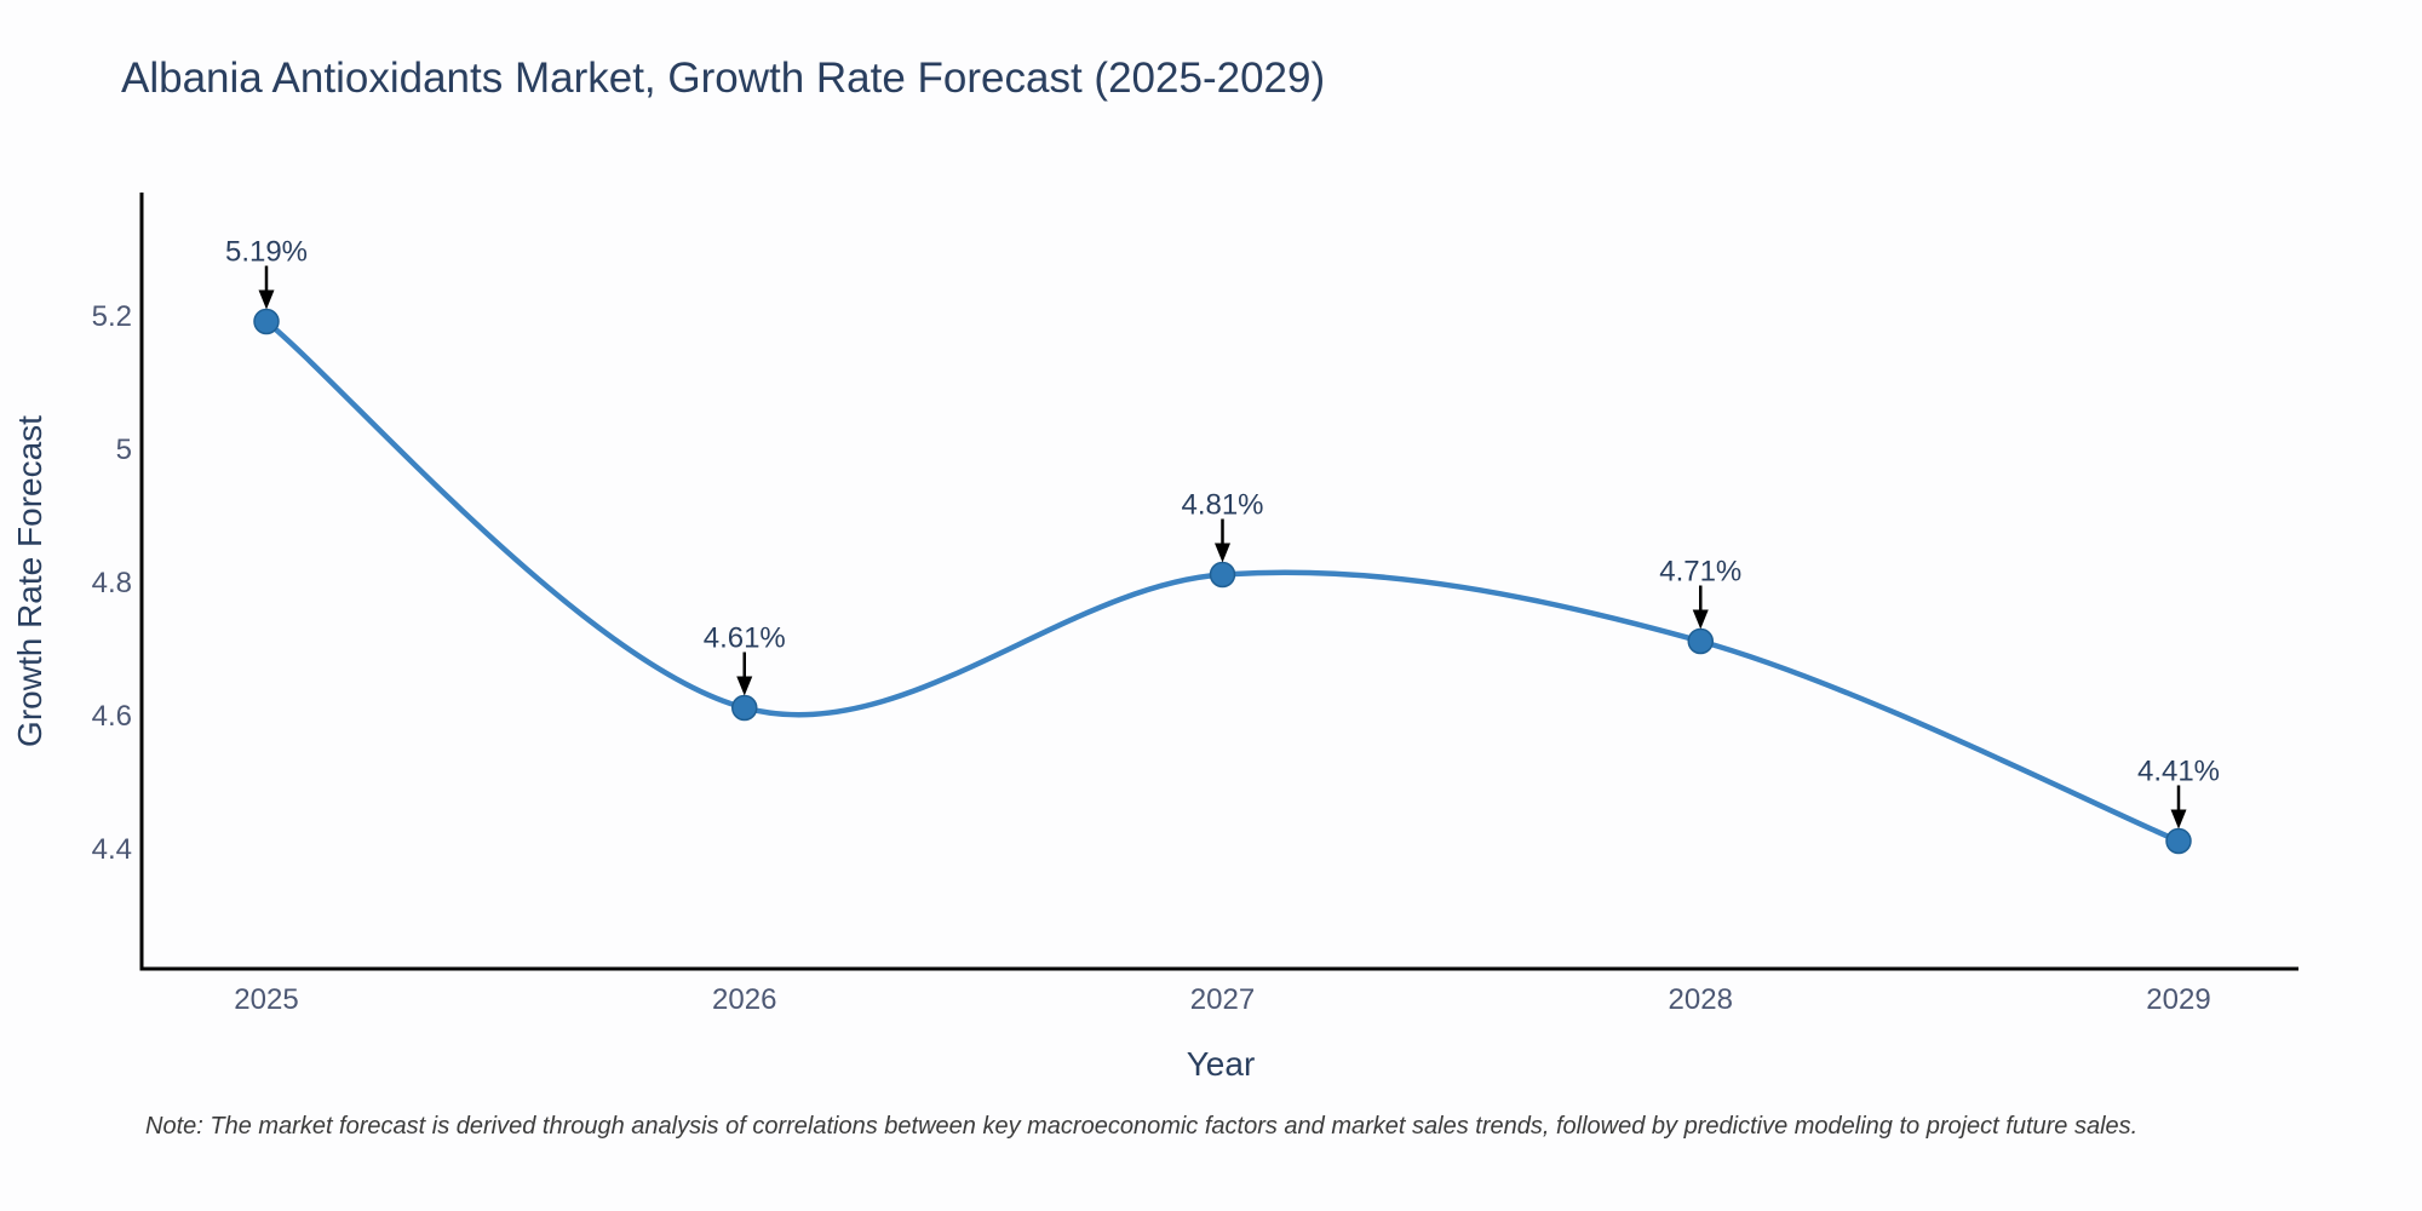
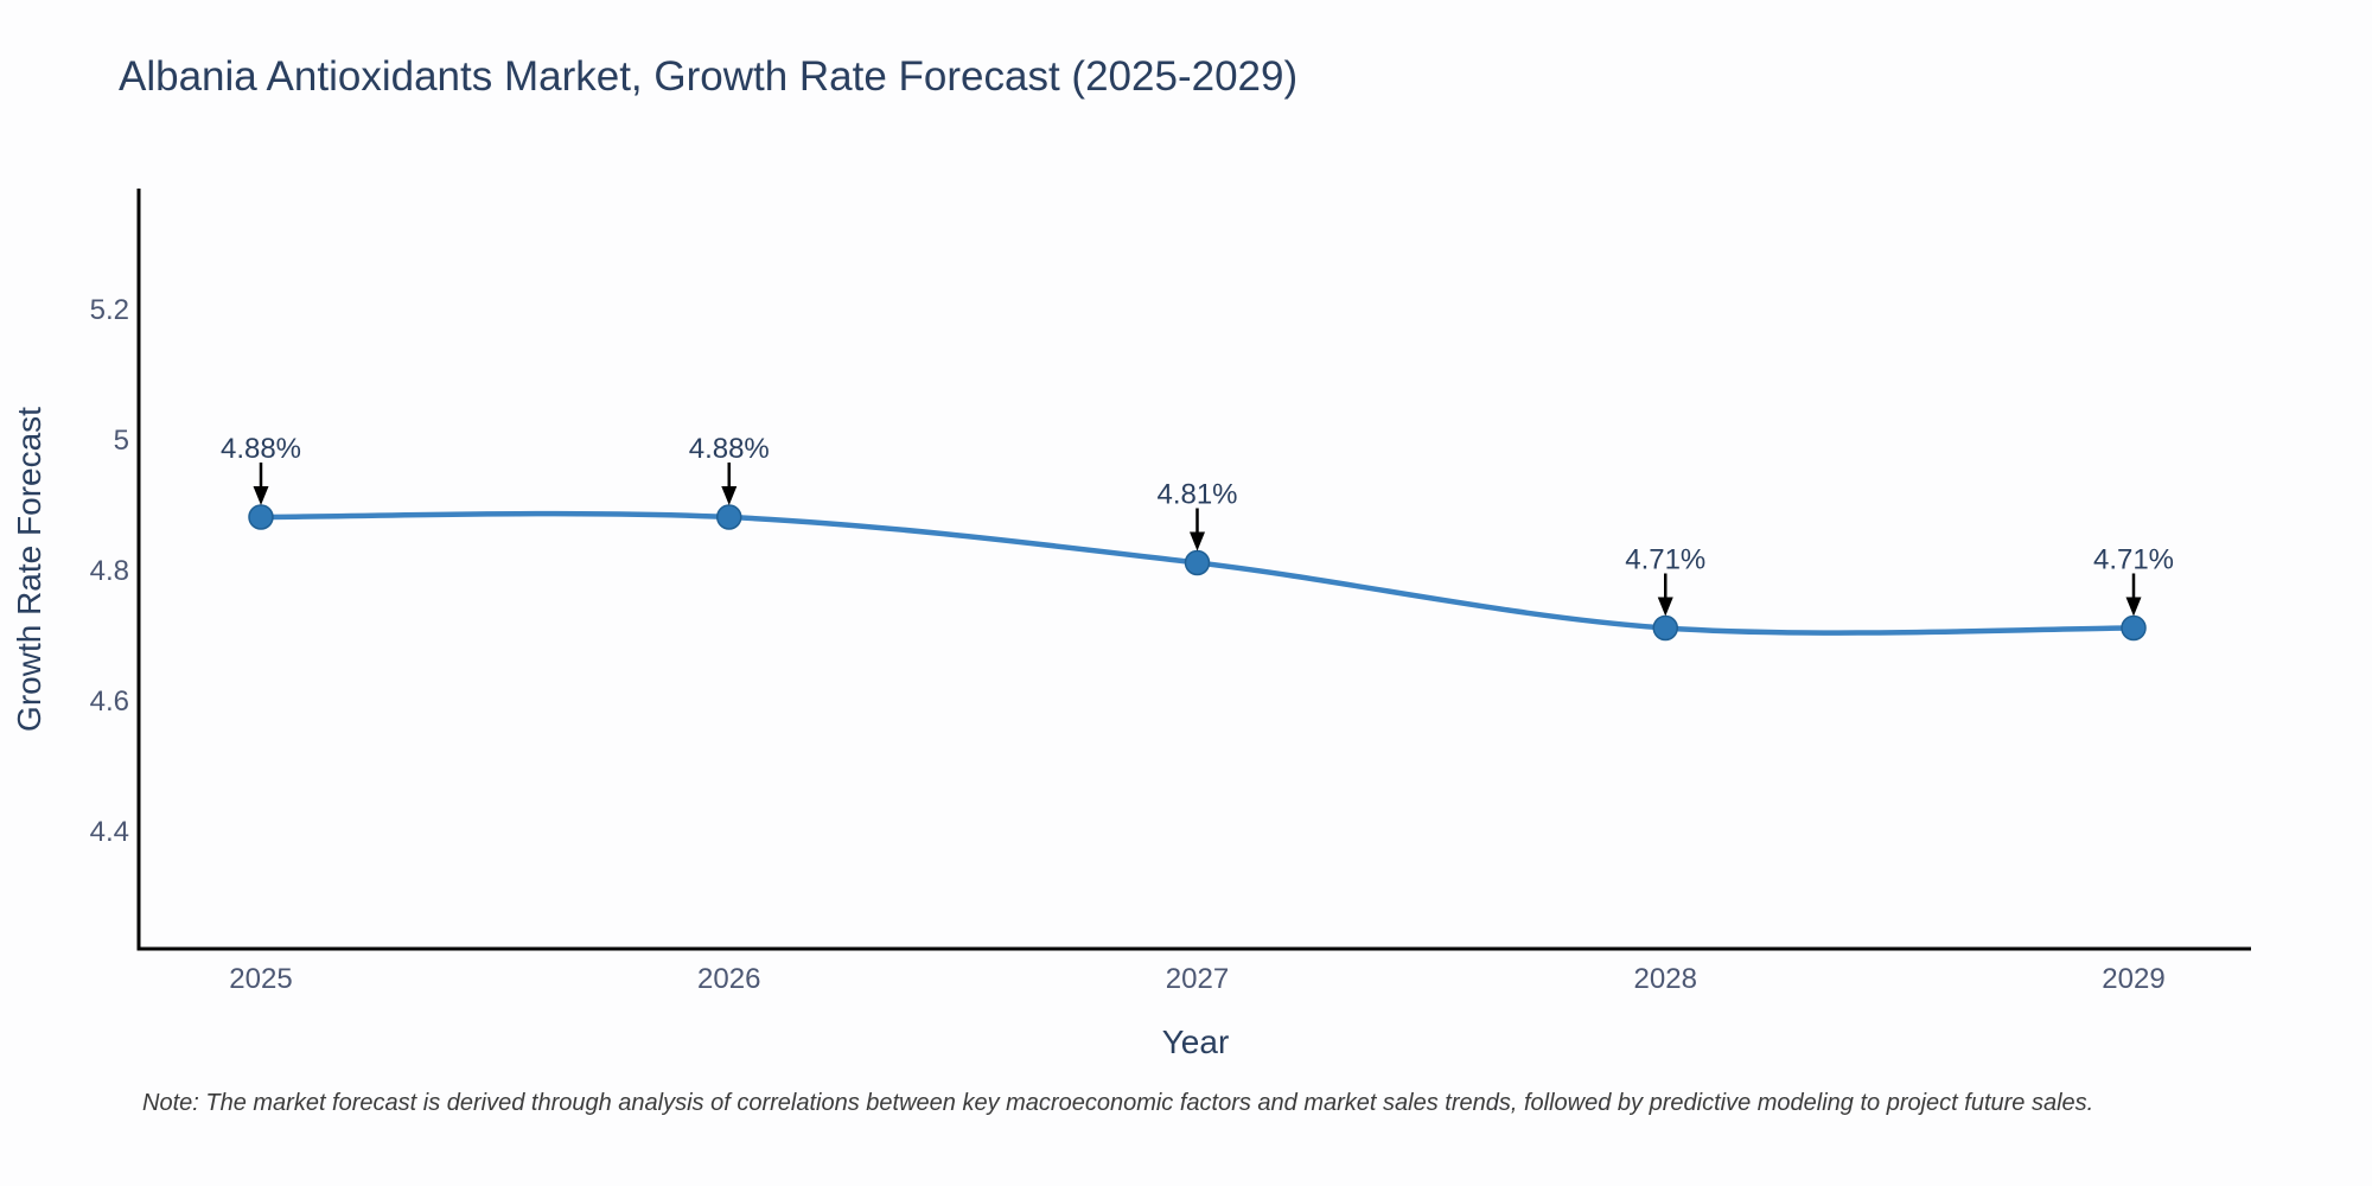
2025: 5.19% -> 4.88%
2026: 4.61% -> 4.88%
2029: 4.41% -> 4.71%
